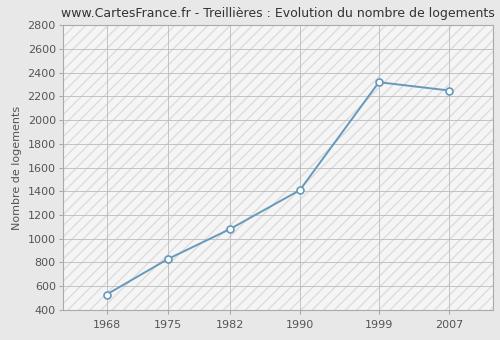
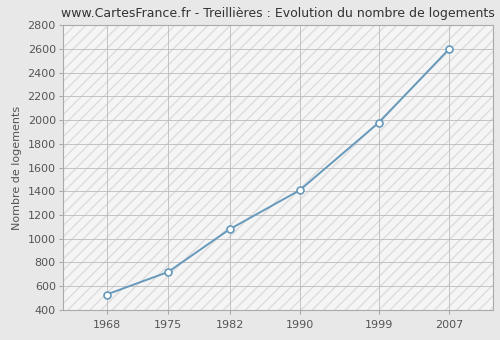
1975: 830 -> 720
1999: 2320 -> 1980
2007: 2250 -> 2600
